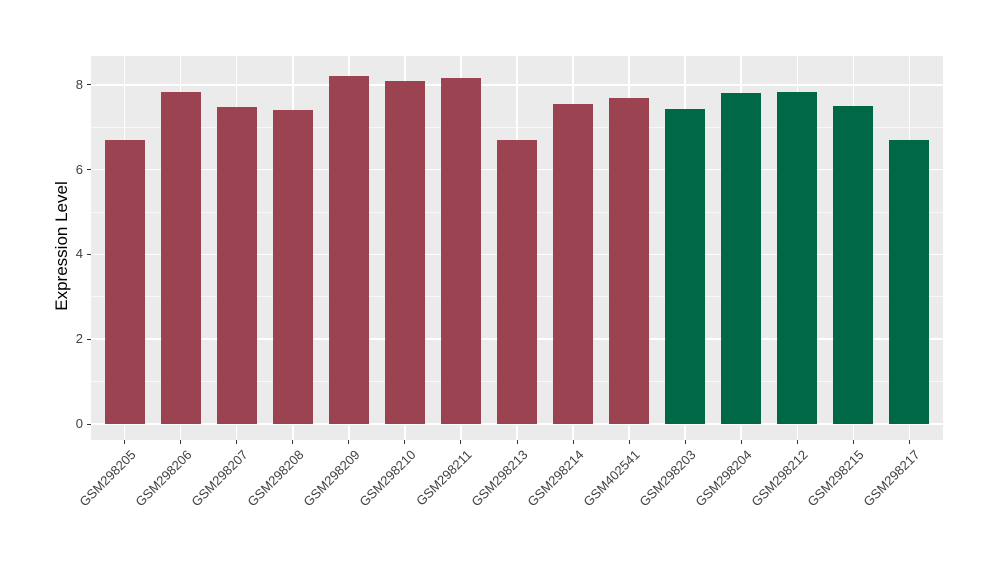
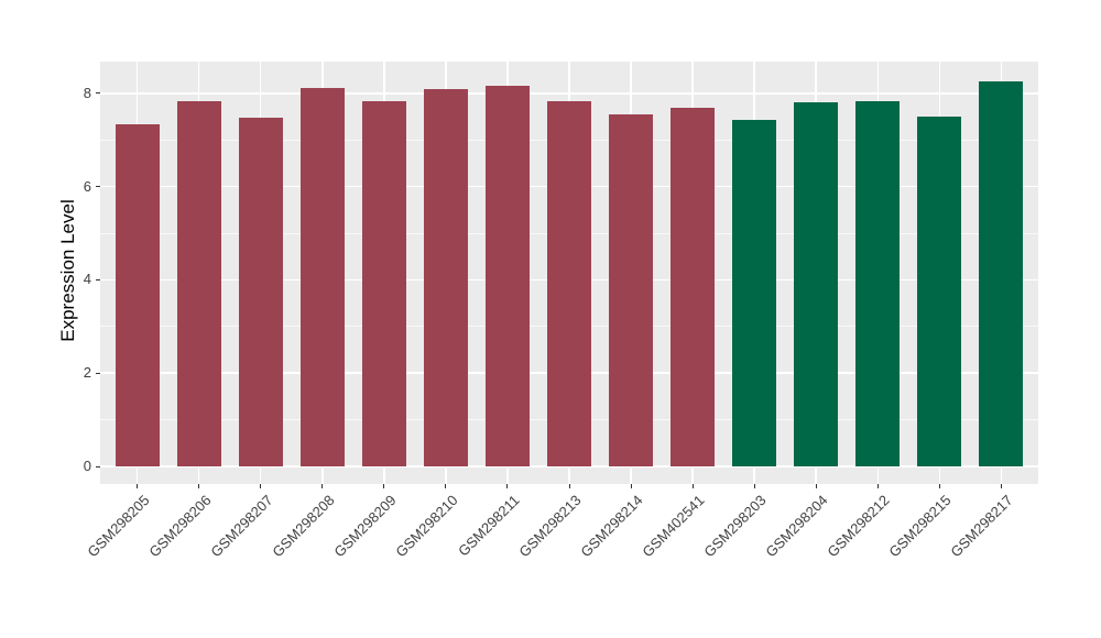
GSM298205: 6.7 -> 7.3
GSM298208: 7.4 -> 8.1
GSM298209: 8.2 -> 7.8
GSM298213: 6.7 -> 7.8
GSM298217: 6.7 -> 8.2
